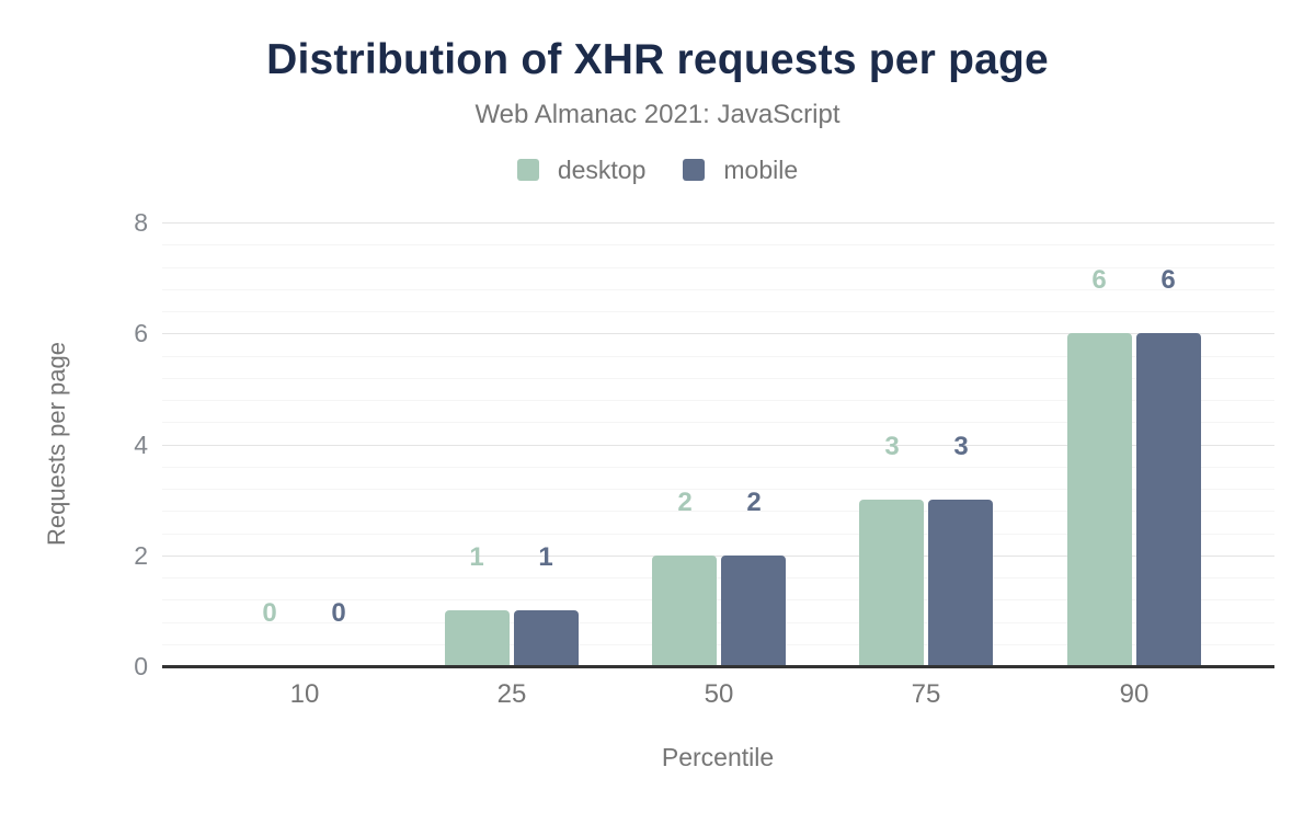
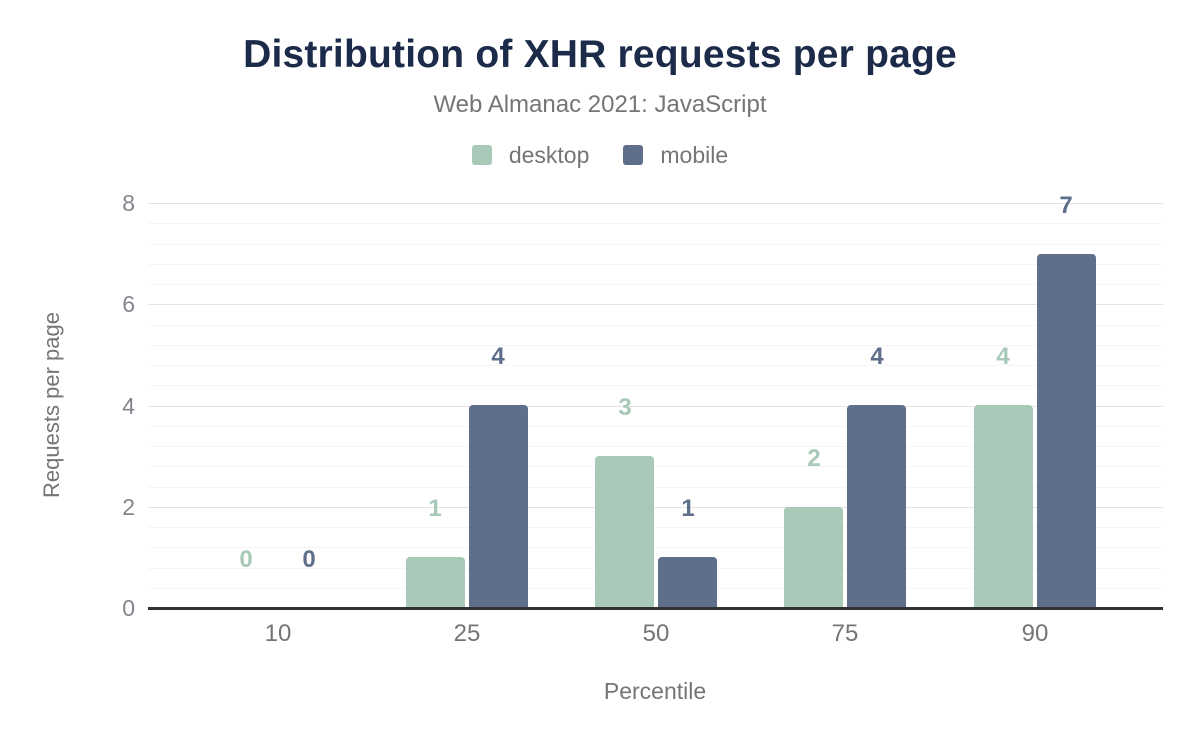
mobile/25: 1 -> 4
desktop/50: 2 -> 3
mobile/50: 2 -> 1
desktop/75: 3 -> 2
mobile/75: 3 -> 4
desktop/90: 6 -> 4
mobile/90: 6 -> 7
